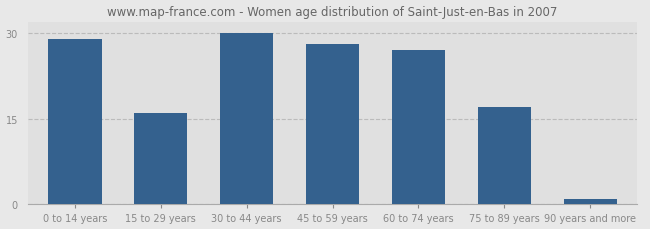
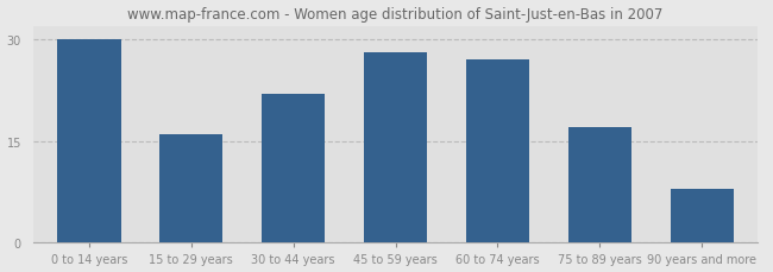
0 to 14 years: 29 -> 30
30 to 44 years: 30 -> 22
90 years and more: 1 -> 8
